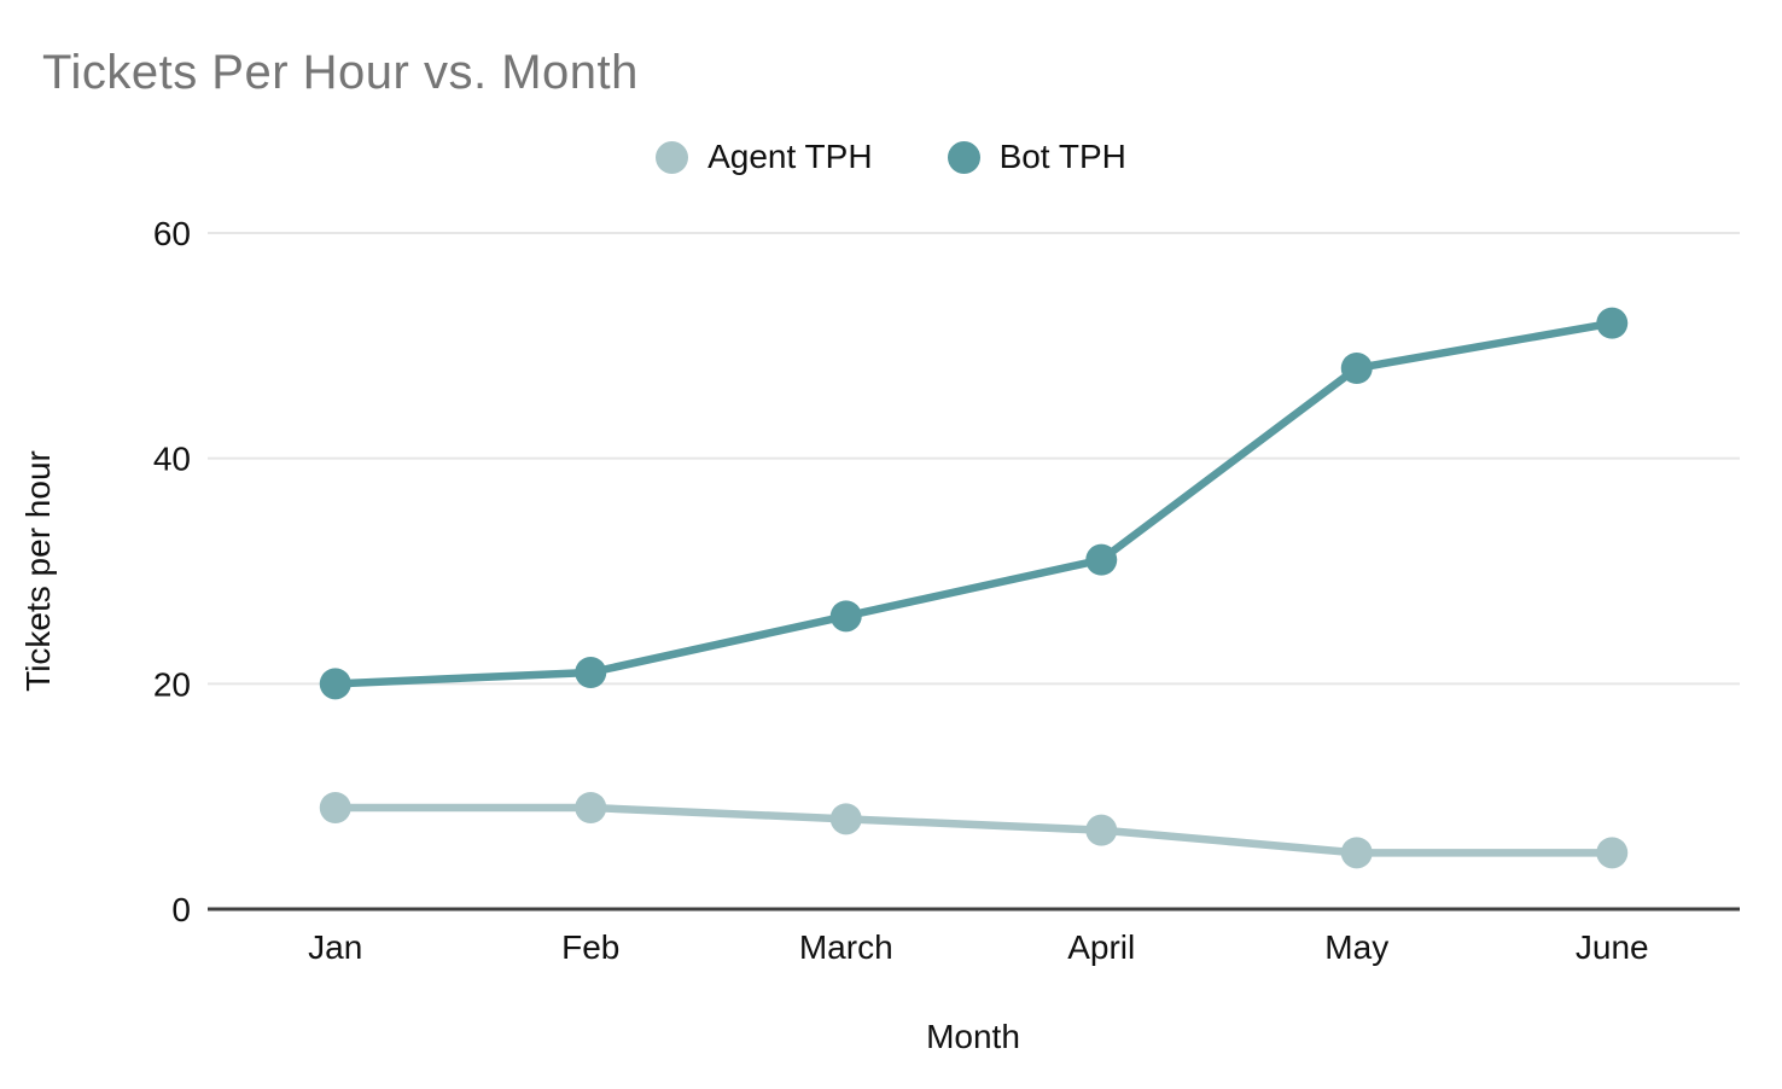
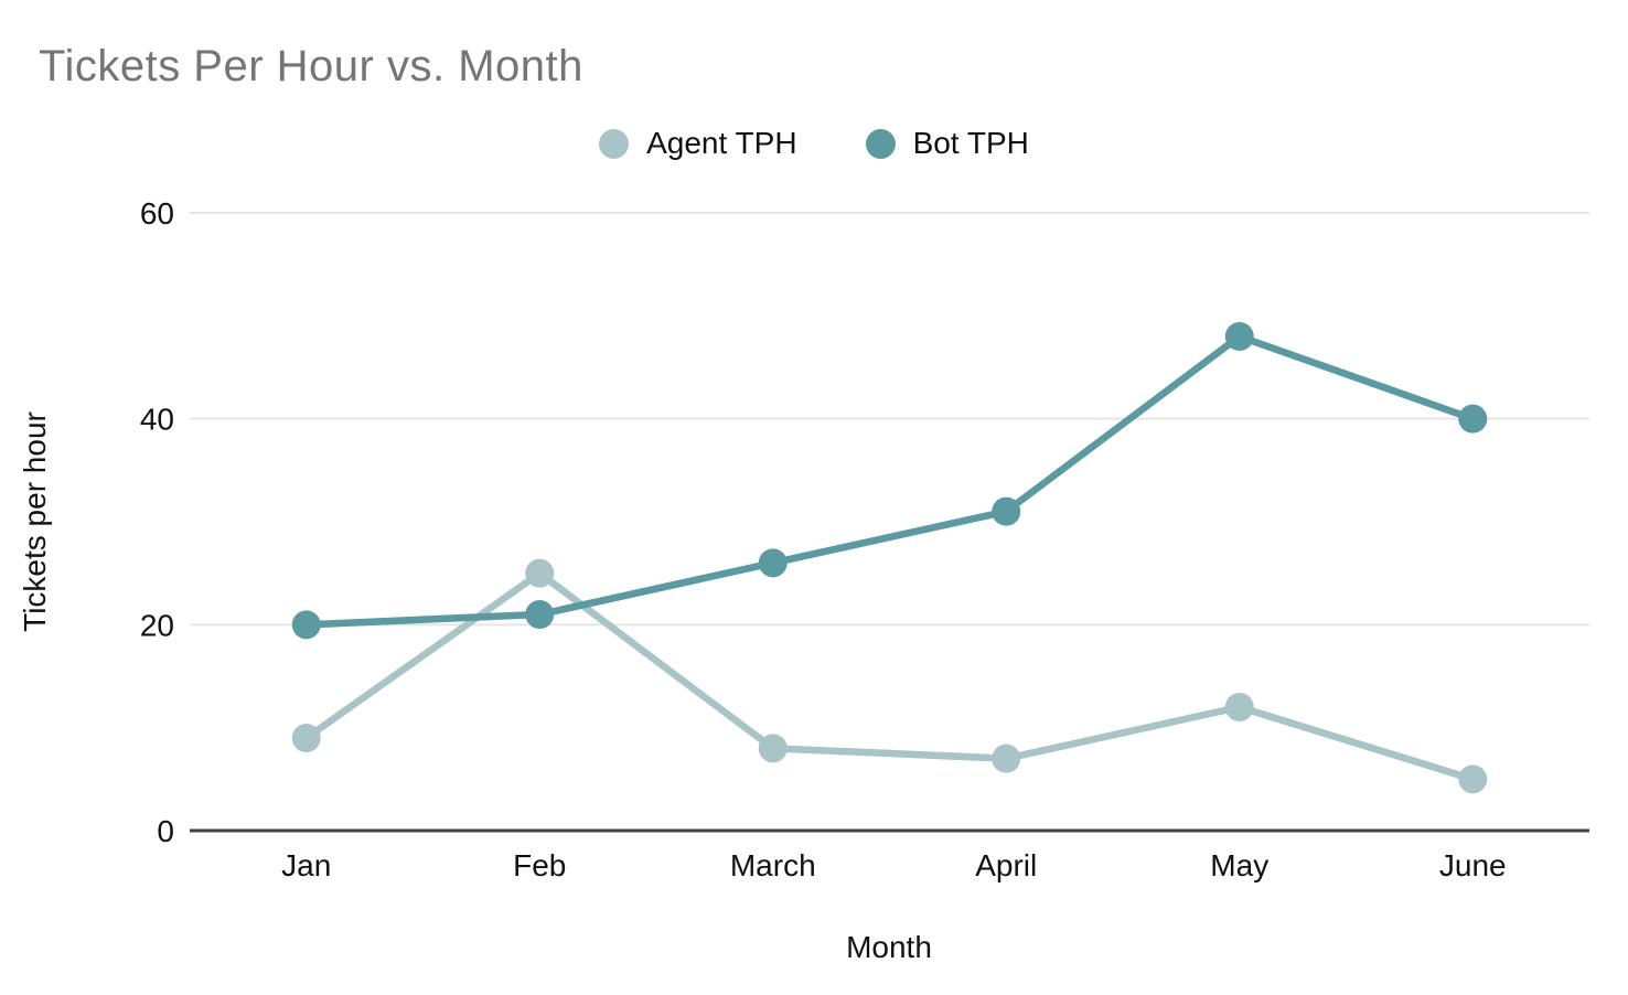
Agent TPH/Feb: 9 -> 25
Agent TPH/May: 5 -> 12
Bot TPH/June: 52 -> 40
